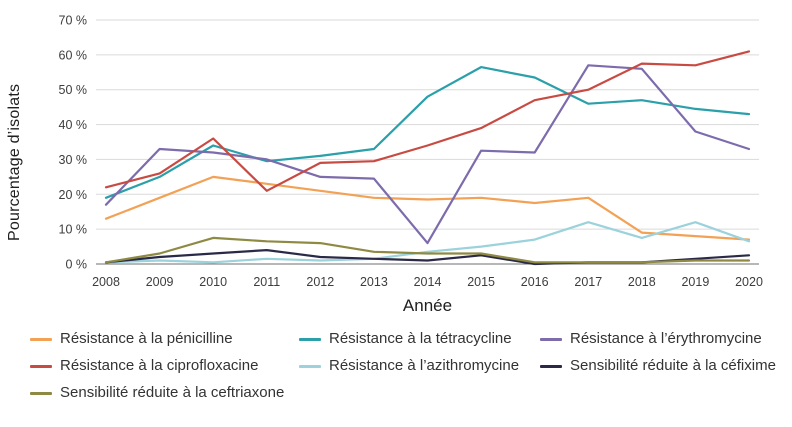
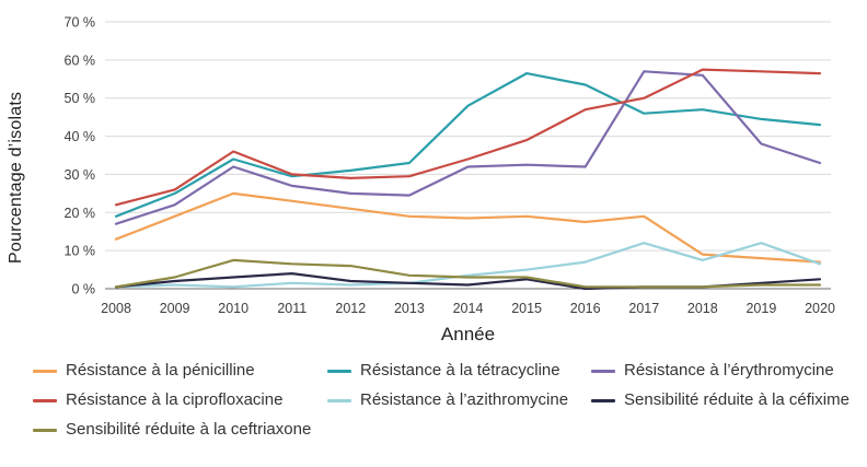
Résistance à l’érythromycine/2009: 33% -> 22%
Résistance à l’érythromycine/2011: 30% -> 27%
Résistance à la ciprofloxacine/2011: 21% -> 30%
Résistance à l’érythromycine/2014: 6% -> 32%
Résistance à la ciprofloxacine/2020: 61% -> 56%
